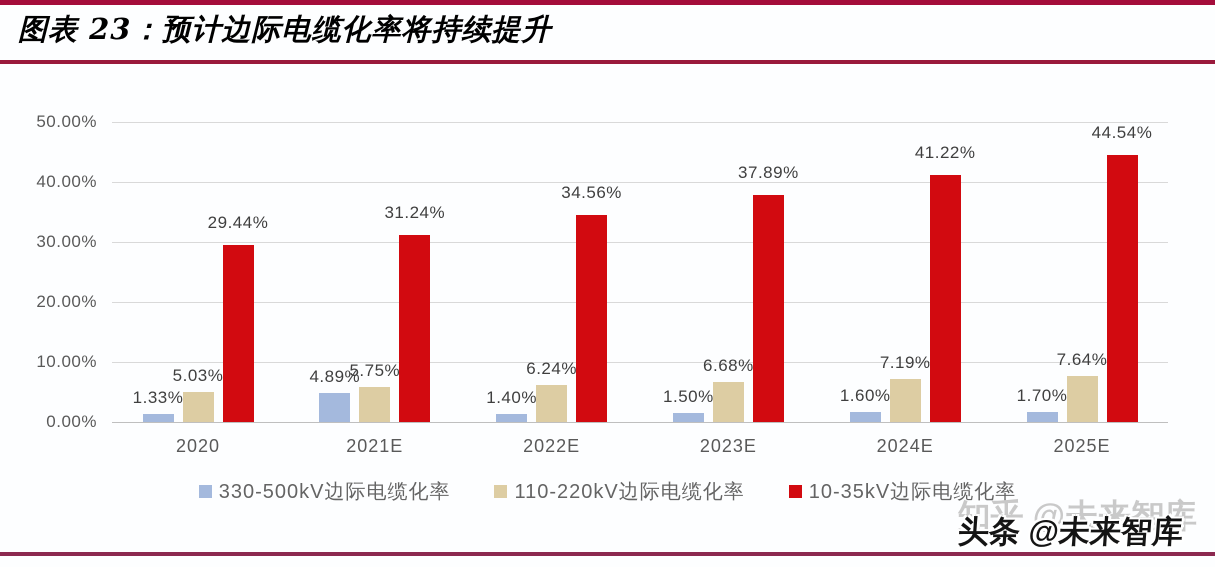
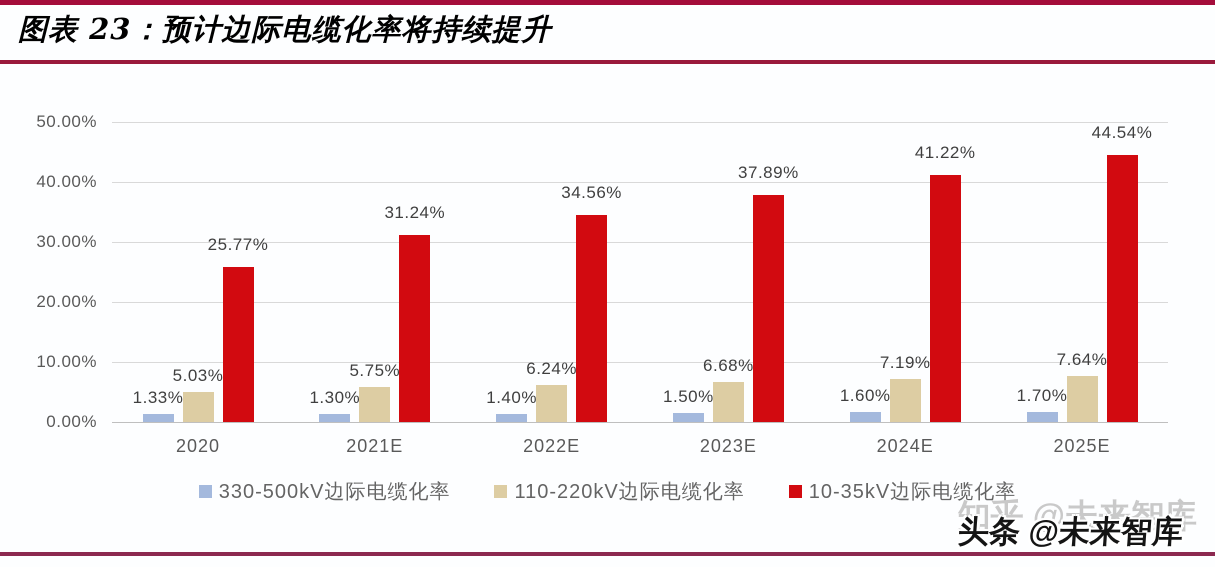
10-35kV边际电缆化率/2020: 29.44% -> 25.77%
330-500kV边际电缆化率/2021E: 4.89% -> 1.30%
